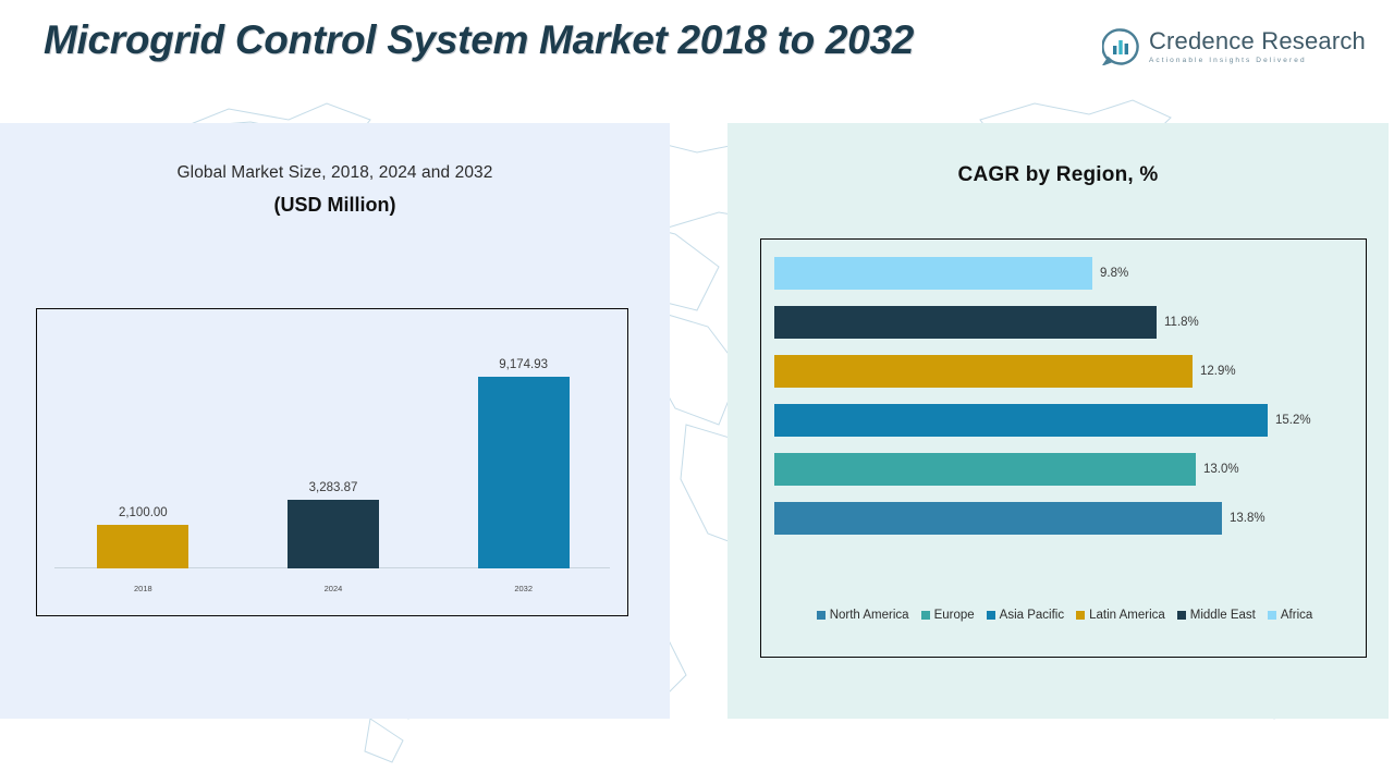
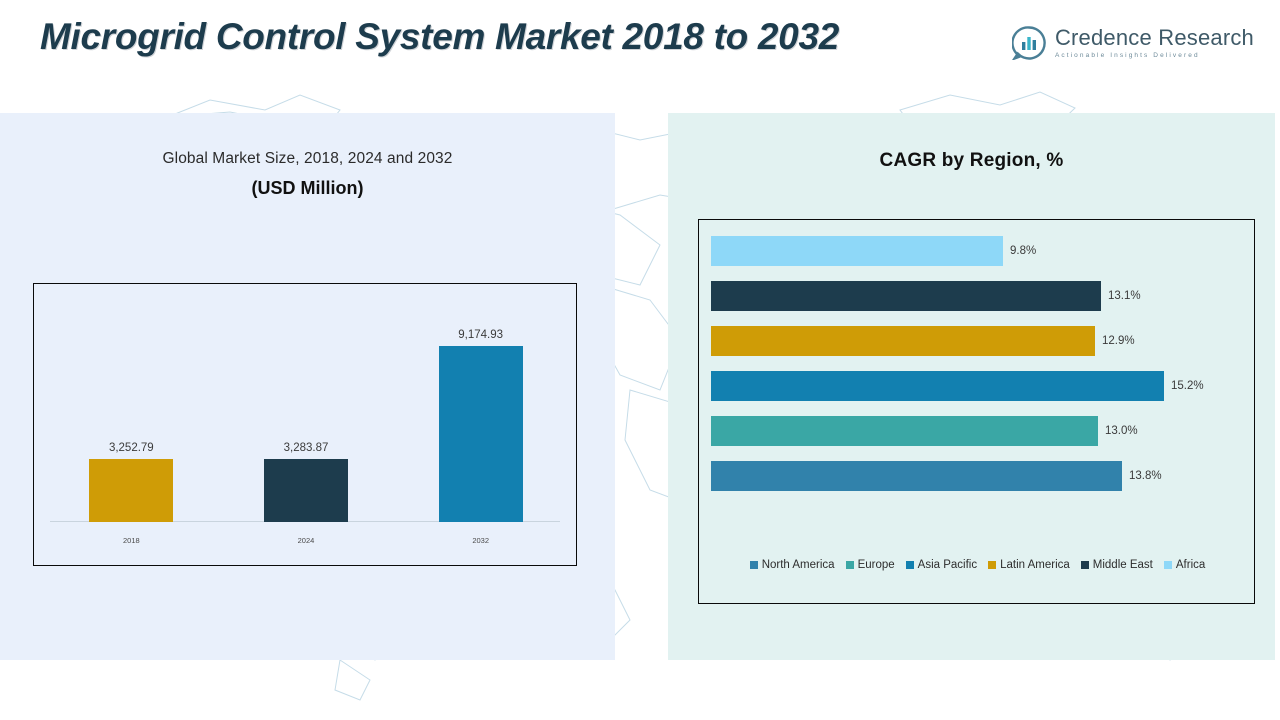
Global Market Size, 2018, 2024 and 2032 (USD Million)/2018: 2,100.00 -> 3,252.79
CAGR by Region, %/Middle East: 11.8% -> 13.1%
